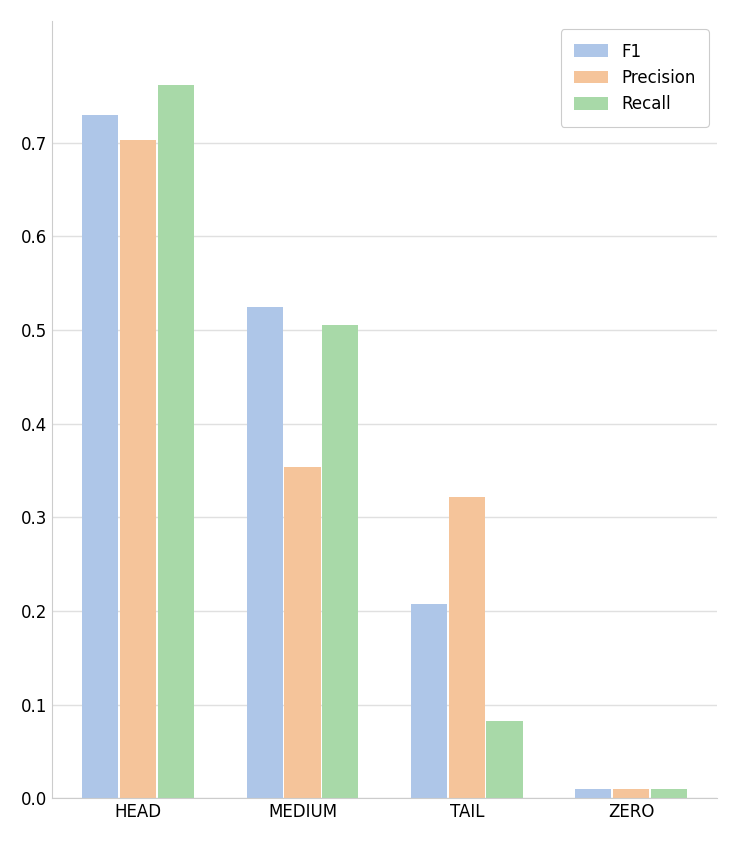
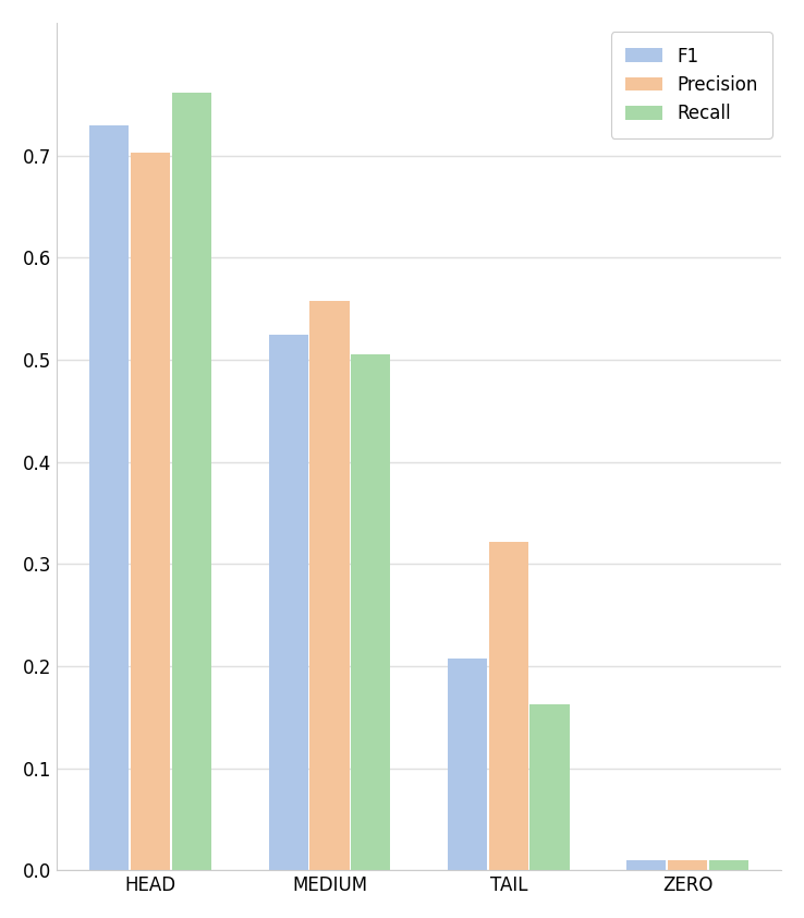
Precision/MEDIUM: 0.354 -> 0.558
Recall/TAIL: 0.082 -> 0.163
